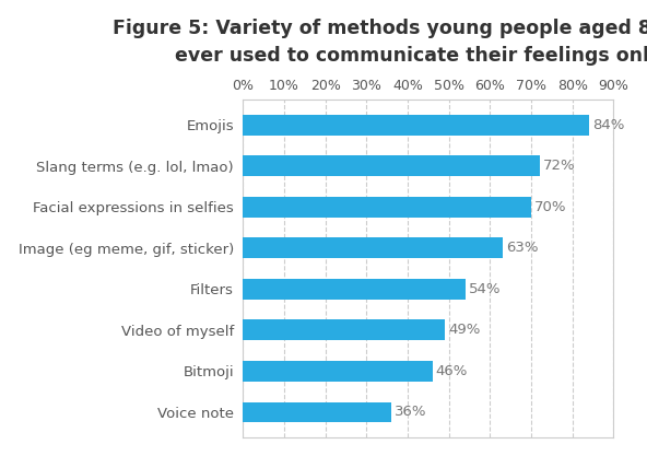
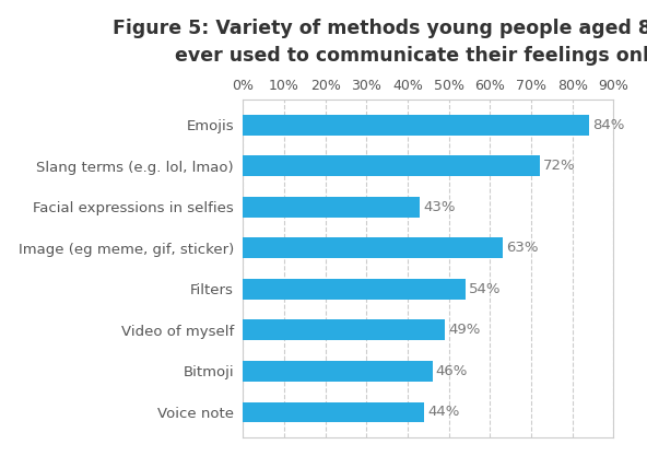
Facial expressions in selfies: 70% -> 43%
Voice note: 36% -> 44%
